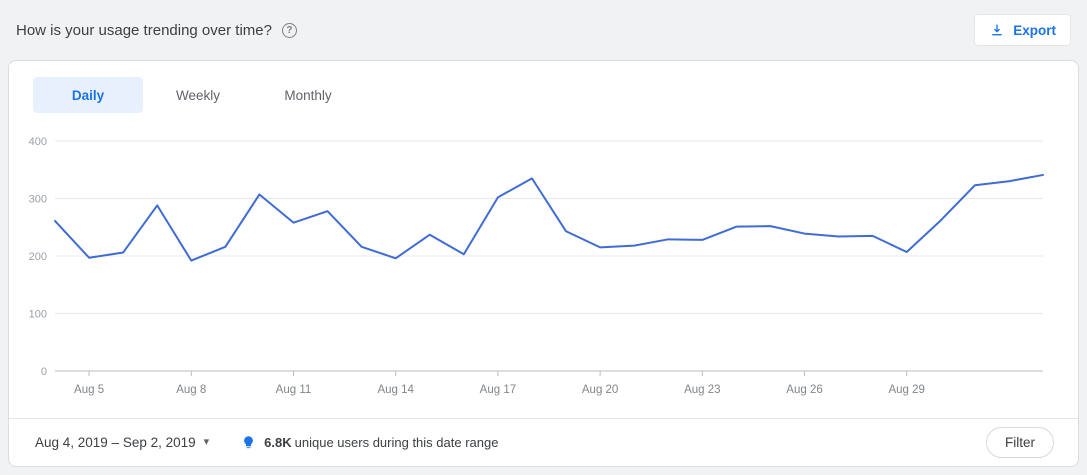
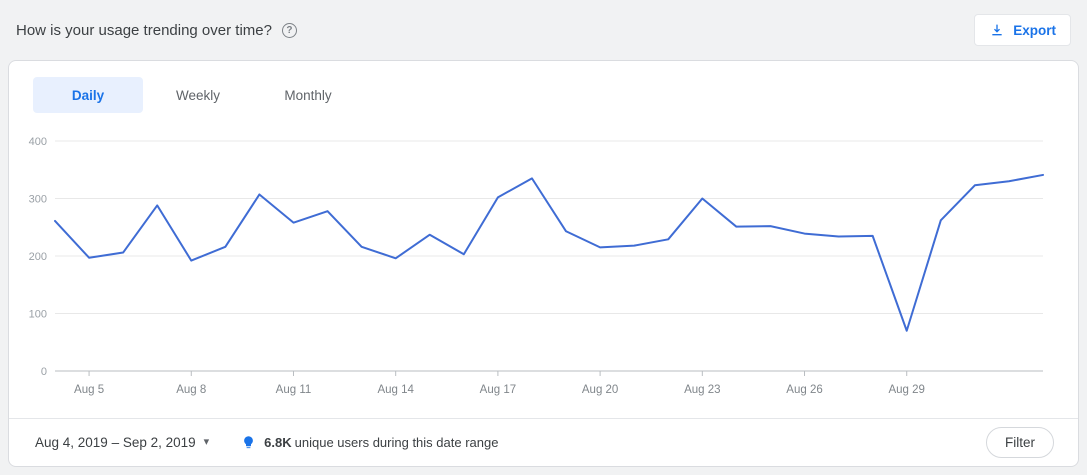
Aug 23: 230 -> 300
Aug 29: 210 -> 70
